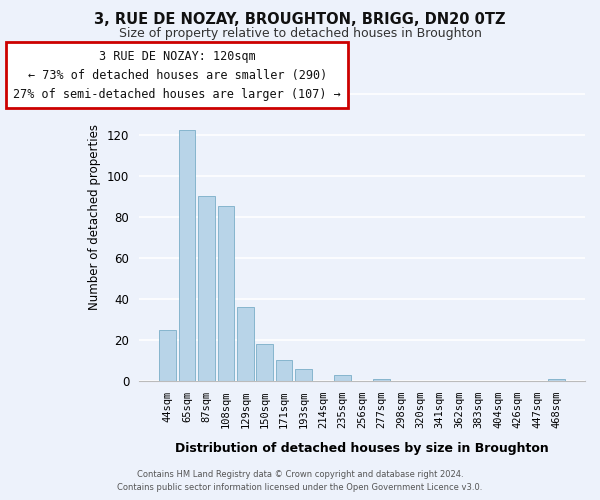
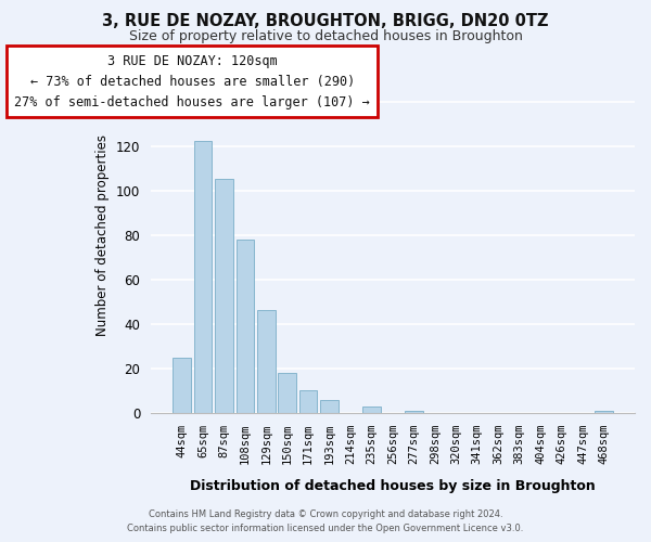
87sqm: 90 -> 105
108sqm: 85 -> 78
129sqm: 36 -> 46
